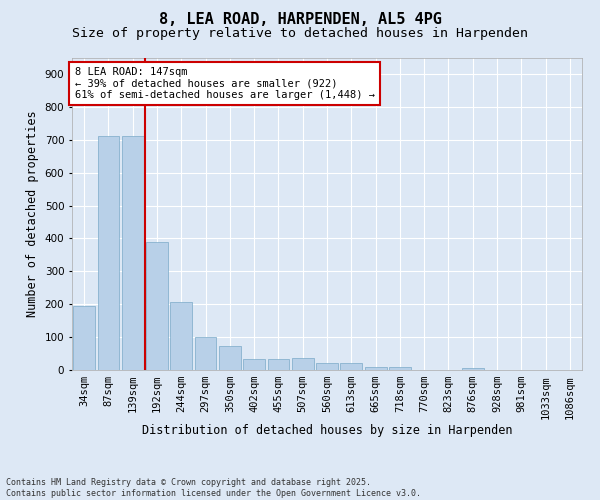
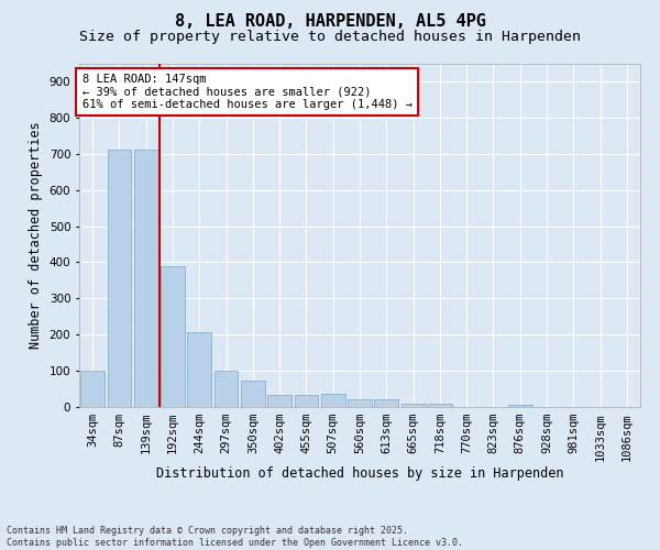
34sqm: 195 -> 100
